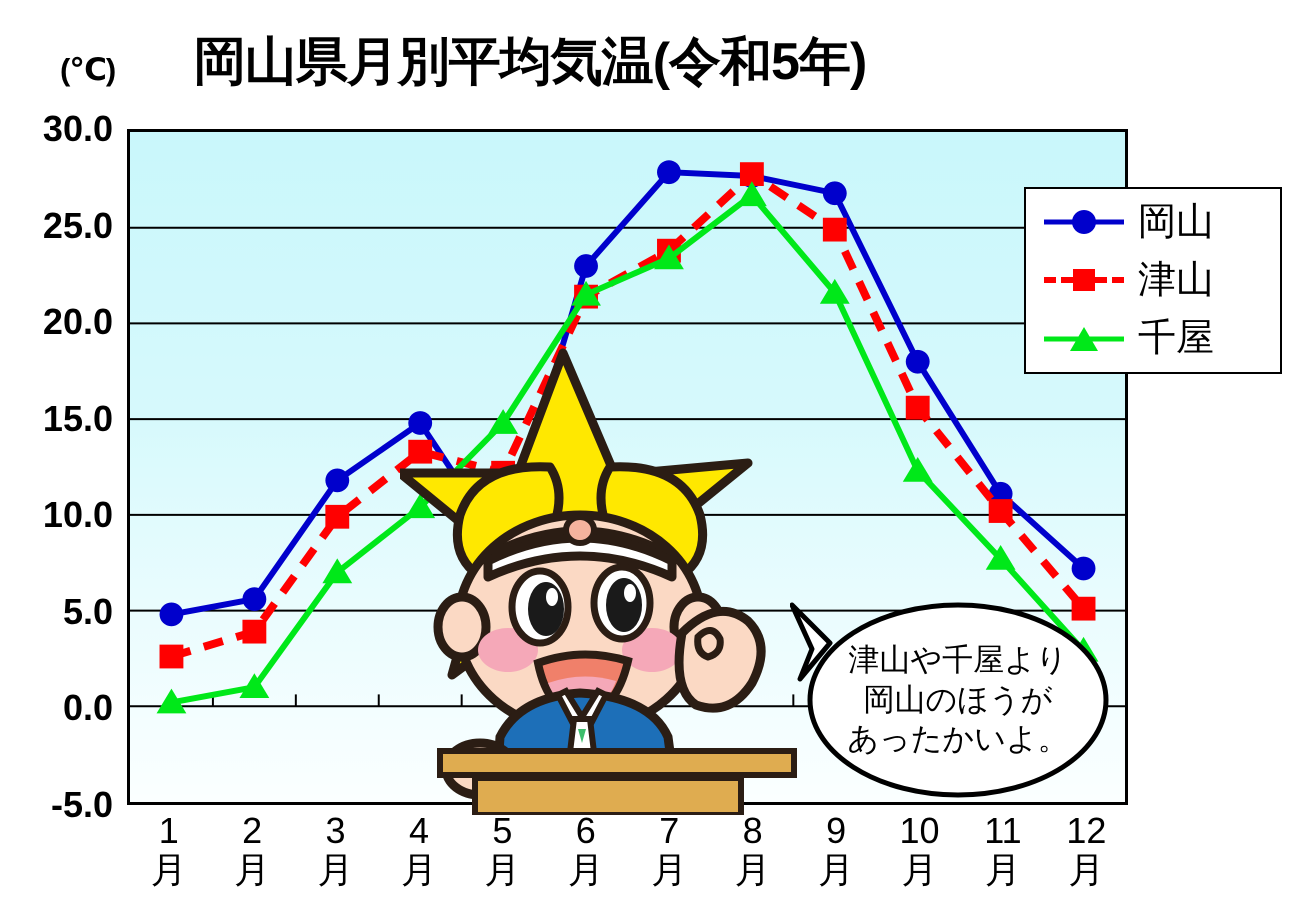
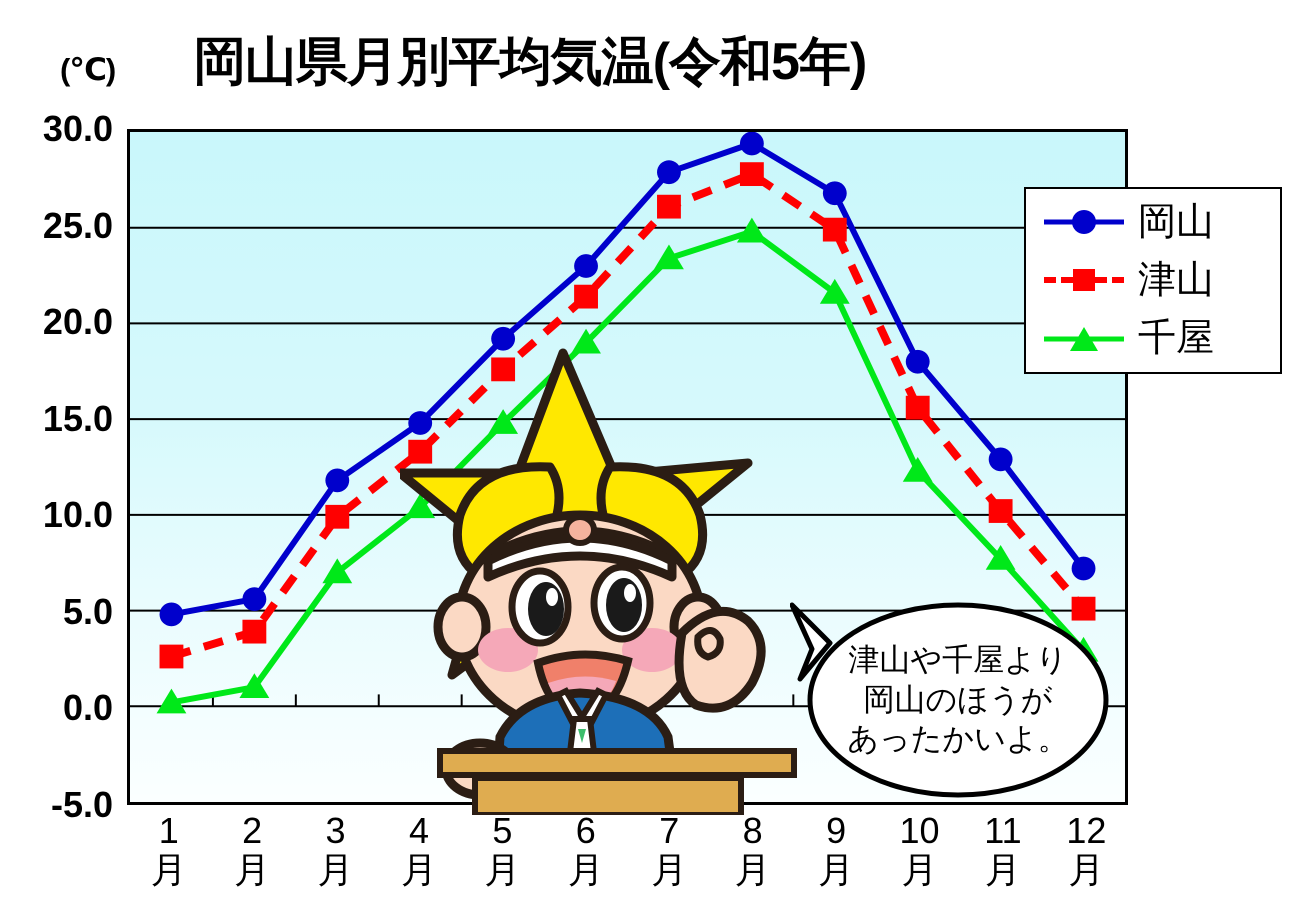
岡山/5月: 8.3 -> 19.2
津山/5月: 12.2 -> 17.6
千屋/6月: 21.5 -> 19.0
津山/7月: 23.8 -> 26.1
岡山/8月: 27.7 -> 29.4
千屋/8月: 26.7 -> 24.8
岡山/11月: 11.1 -> 12.9
